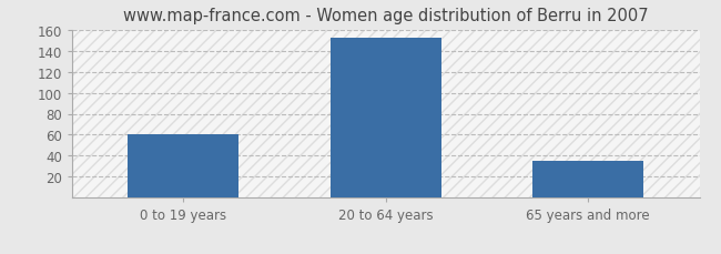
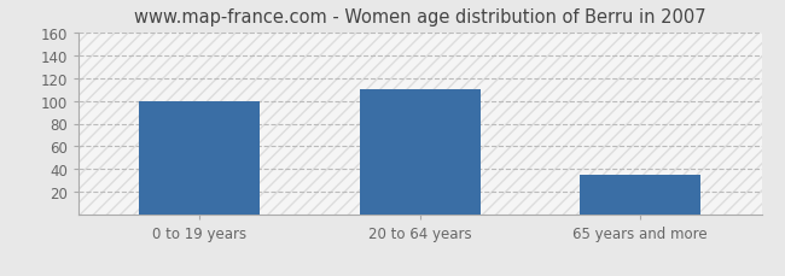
0 to 19 years: 60 -> 100
20 to 64 years: 152 -> 110
